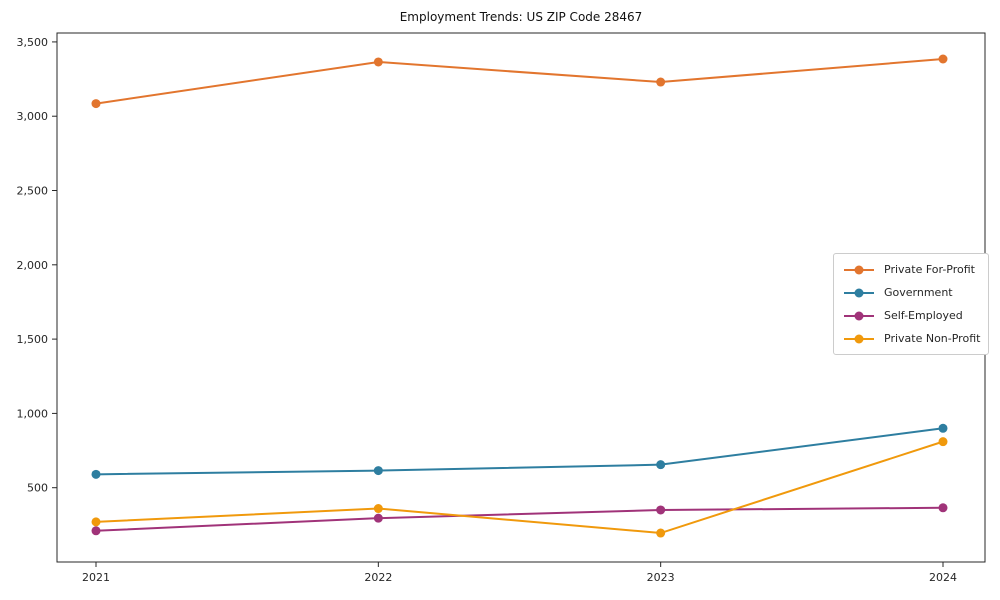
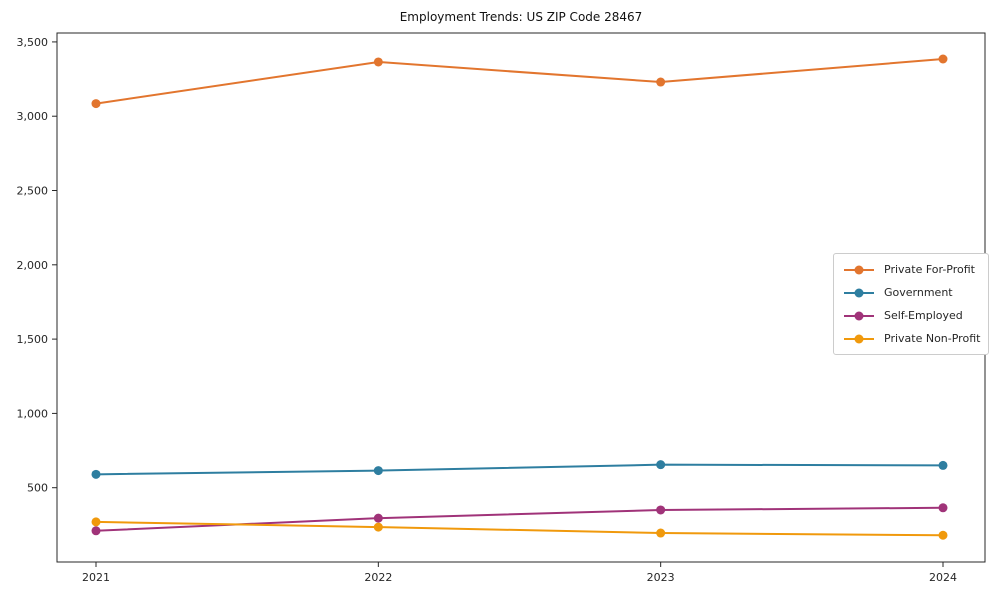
Private Non-Profit/2022: 360 -> 240
Government/2024: 900 -> 650
Private Non-Profit/2024: 810 -> 180
